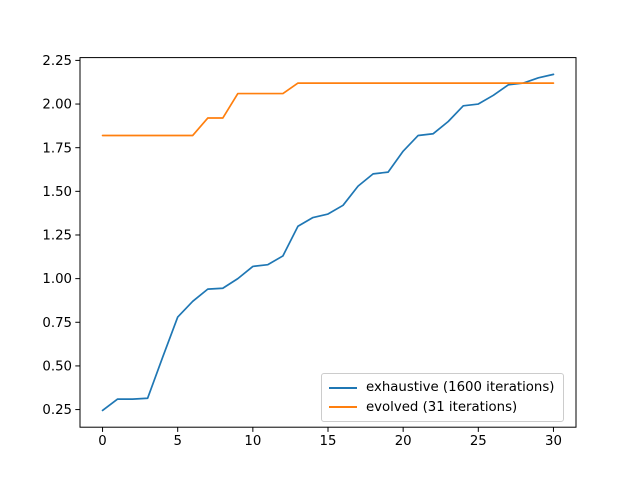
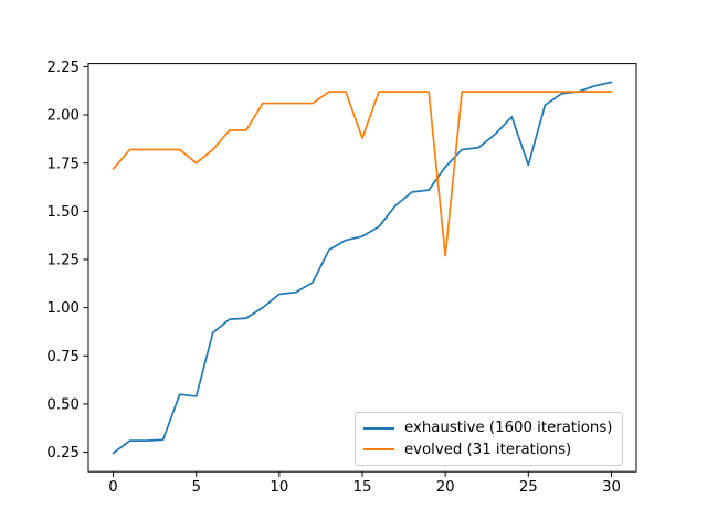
evolved (31 iterations)/0: 1.82 -> 1.72
exhaustive (1600 iterations)/5: 0.78 -> 0.54
evolved (31 iterations)/5: 1.82 -> 1.75
evolved (31 iterations)/15: 2.12 -> 1.88
evolved (31 iterations)/20: 2.12 -> 1.27
exhaustive (1600 iterations)/25: 2.00 -> 1.74
